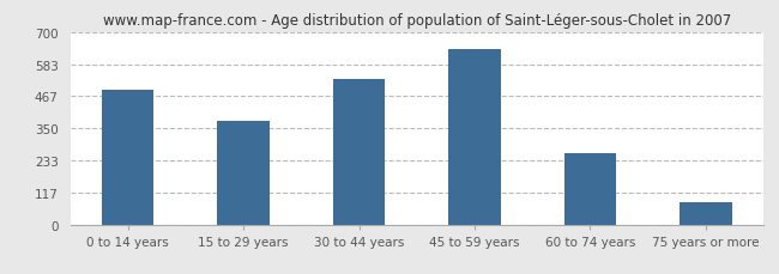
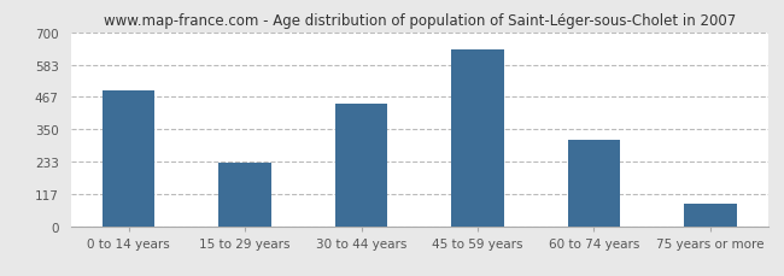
15 to 29 years: 375 -> 230
30 to 44 years: 530 -> 440
60 to 74 years: 258 -> 310
